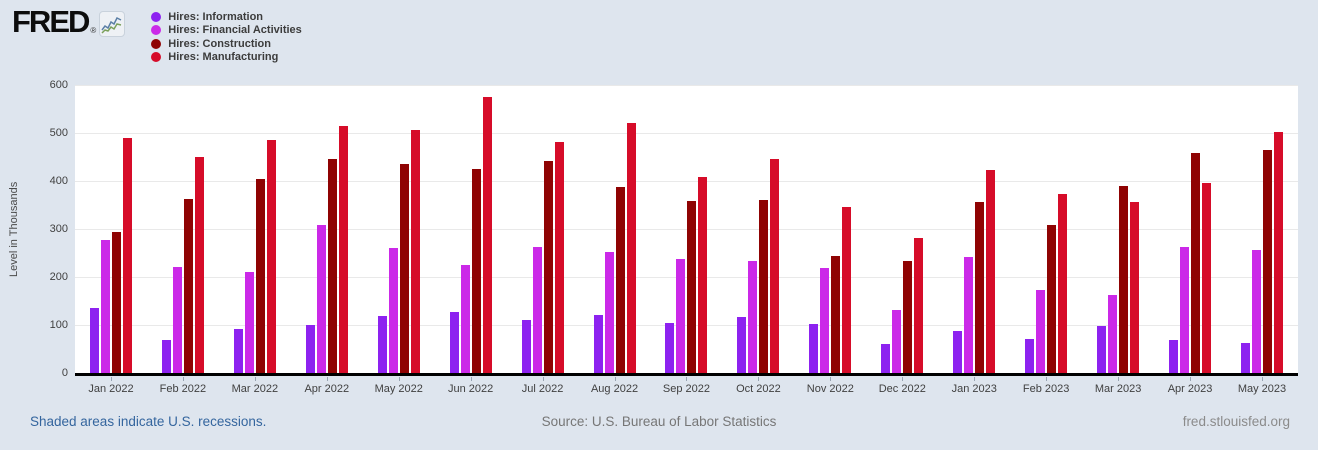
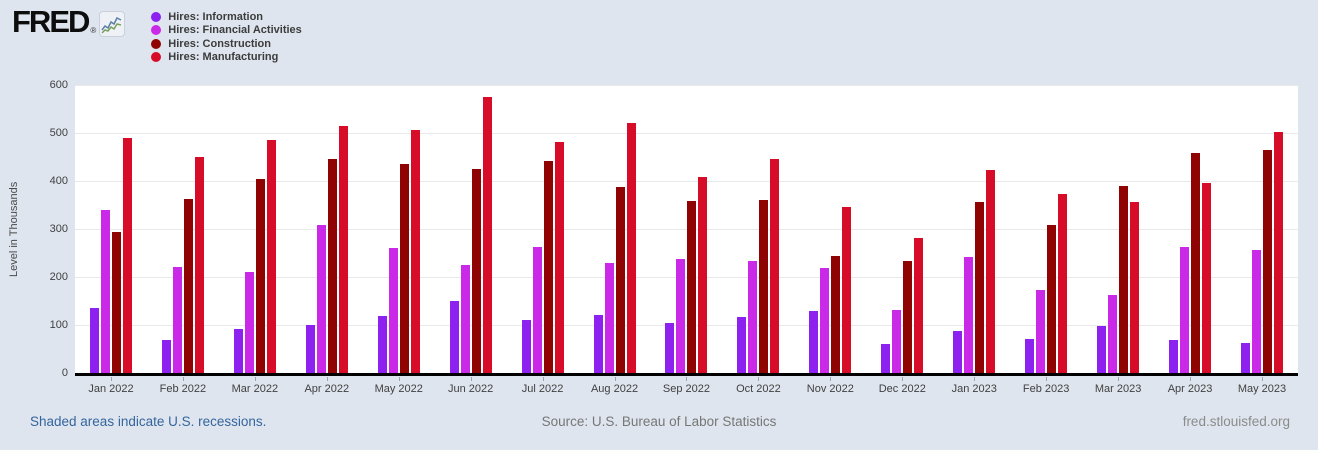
Hires: Financial Activities/Jan 2022: 280 -> 340
Hires: Information/Jun 2022: 130 -> 150
Hires: Financial Activities/Aug 2022: 250 -> 230
Hires: Information/Nov 2022: 100 -> 130
